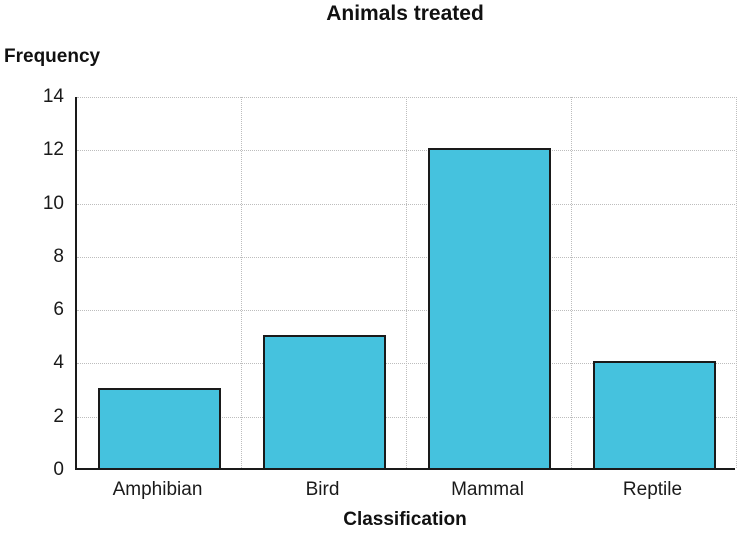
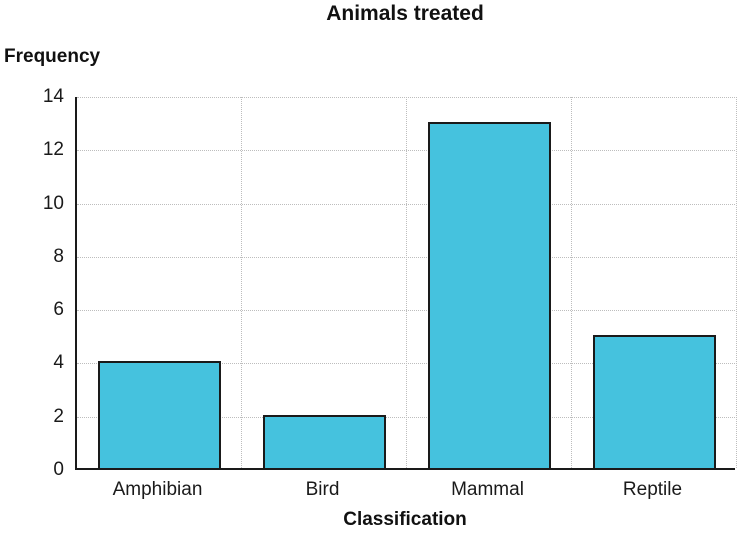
Amphibian: 3 -> 4
Bird: 5 -> 2
Mammal: 12 -> 13
Reptile: 4 -> 5
